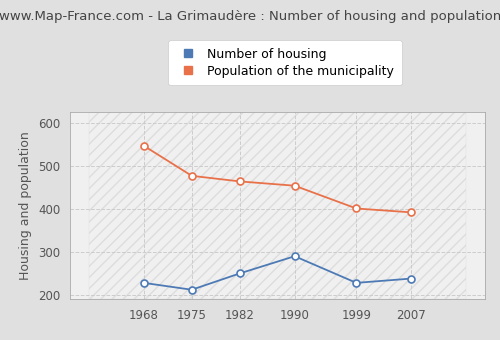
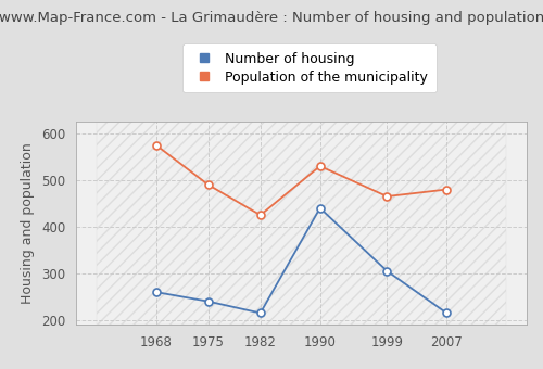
Number of housing/1968: 228 -> 260
Population of the municipality/1968: 547 -> 575
Number of housing/1975: 212 -> 240
Population of the municipality/1975: 477 -> 490
Number of housing/1982: 250 -> 215
Population of the municipality/1982: 464 -> 425
Number of housing/1990: 290 -> 440
Population of the municipality/1990: 454 -> 530
Number of housing/1999: 228 -> 305
Population of the municipality/1999: 401 -> 465
Number of housing/2007: 238 -> 215
Population of the municipality/2007: 392 -> 480
